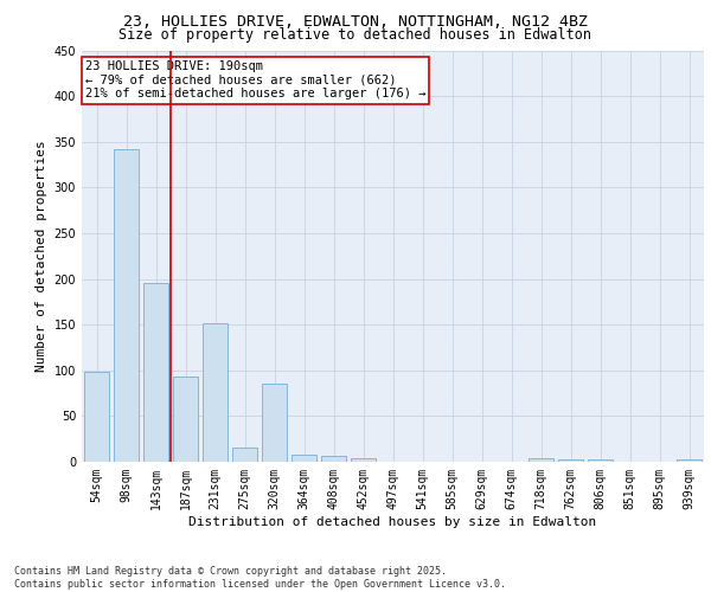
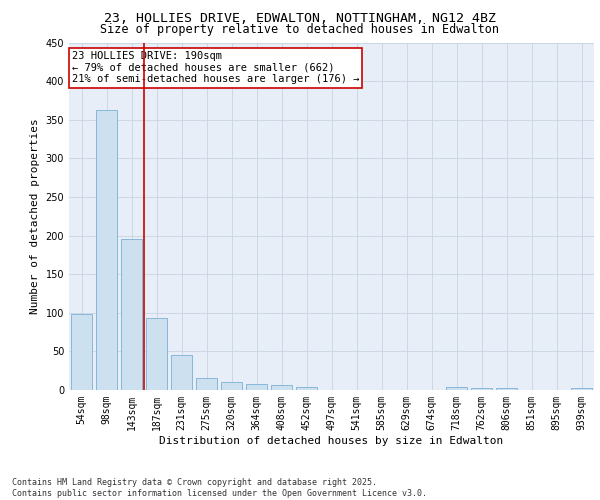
98sqm: 342 -> 363
231sqm: 152 -> 45
320sqm: 86 -> 10
